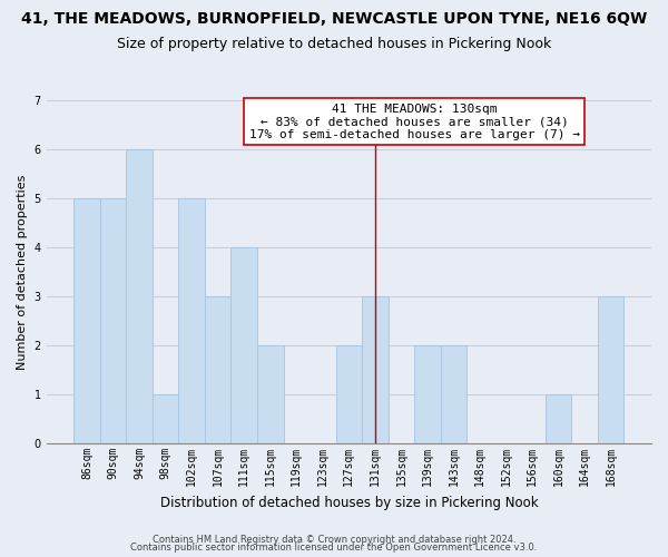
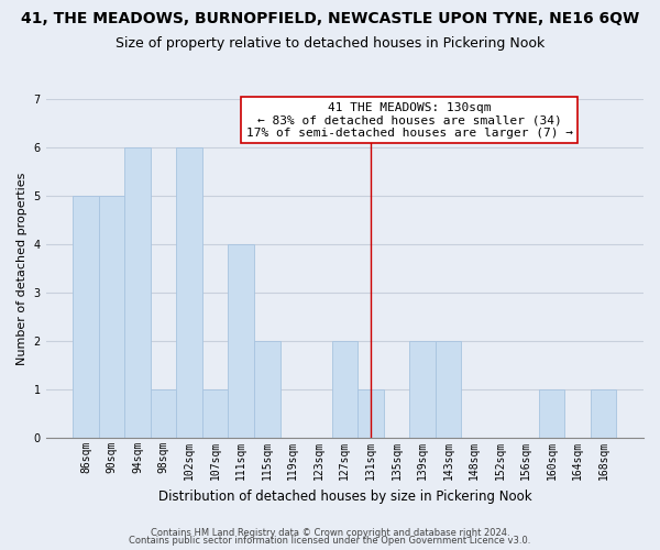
102sqm: 5 -> 6
107sqm: 3 -> 1
131sqm: 3 -> 1
168sqm: 3 -> 1
